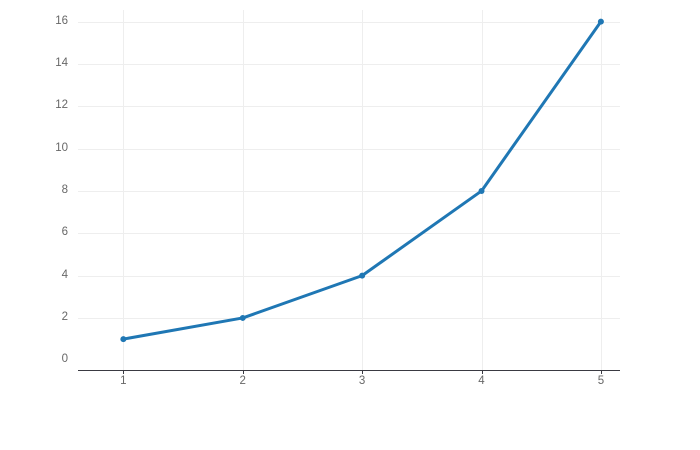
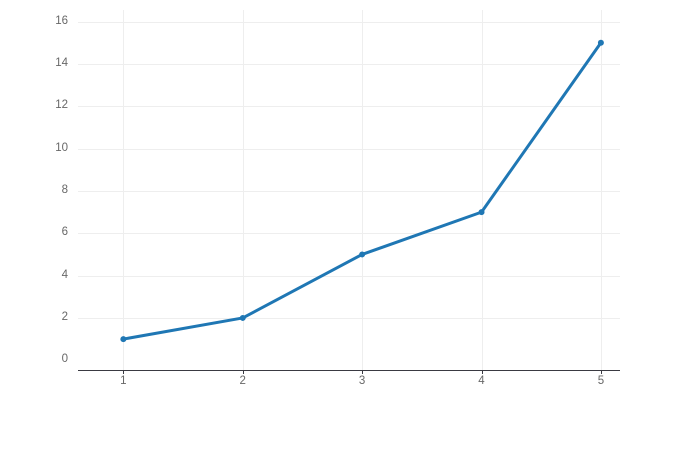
3: 4 -> 5
4: 8 -> 7
5: 16 -> 15
